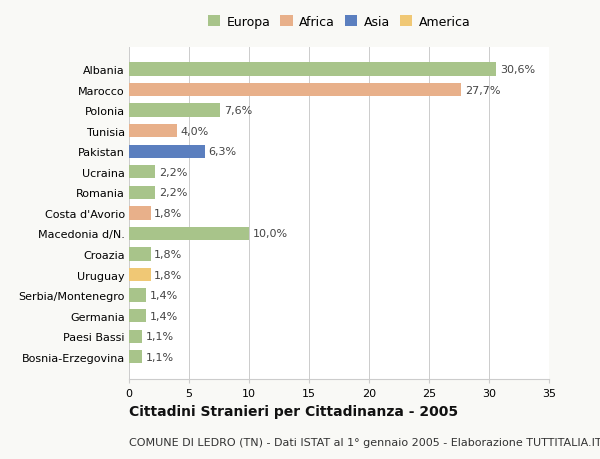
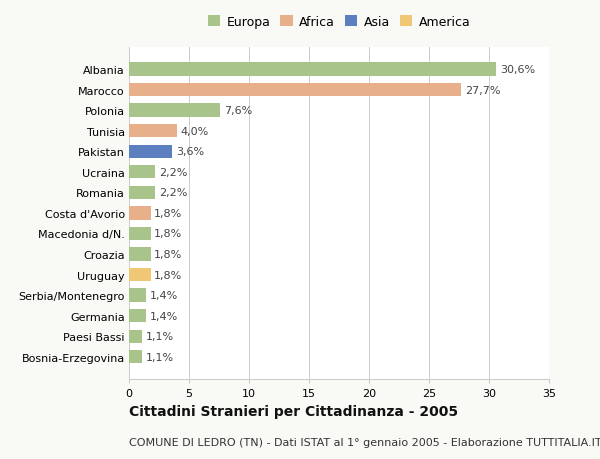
Pakistan: 6,3% -> 3,6%
Macedonia d/N.: 10,0% -> 1,8%
